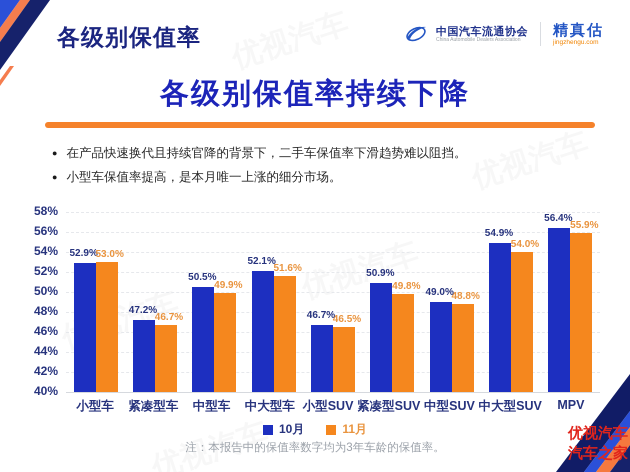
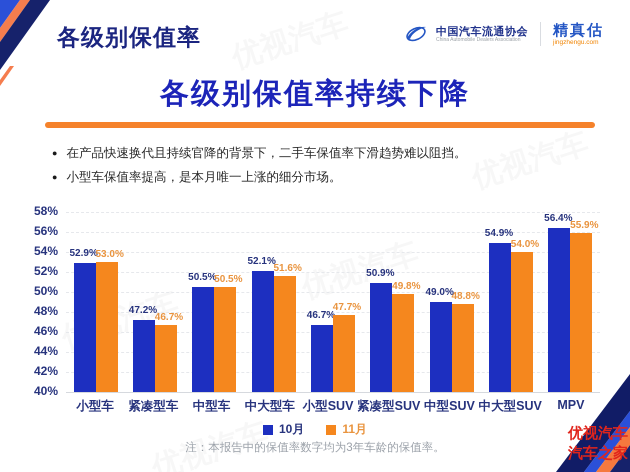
11月/中型车: 49.9% -> 50.5%
11月/小型SUV: 46.5% -> 47.7%
